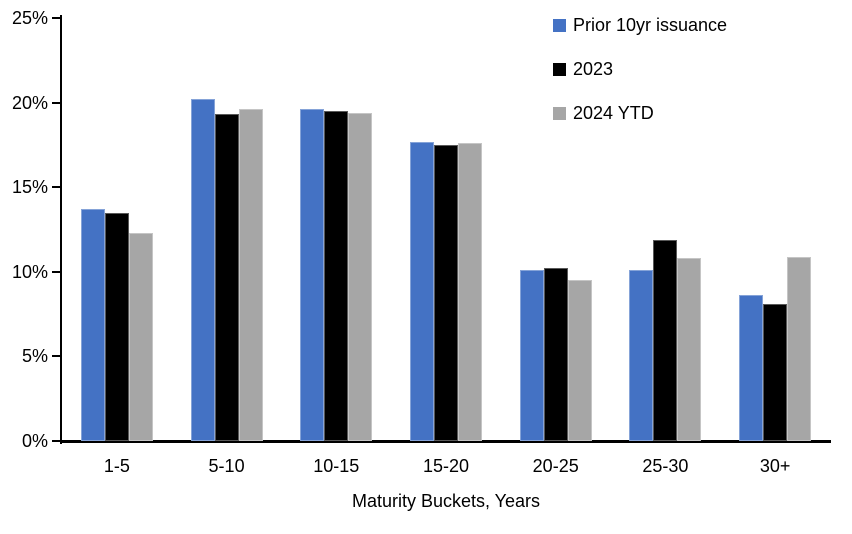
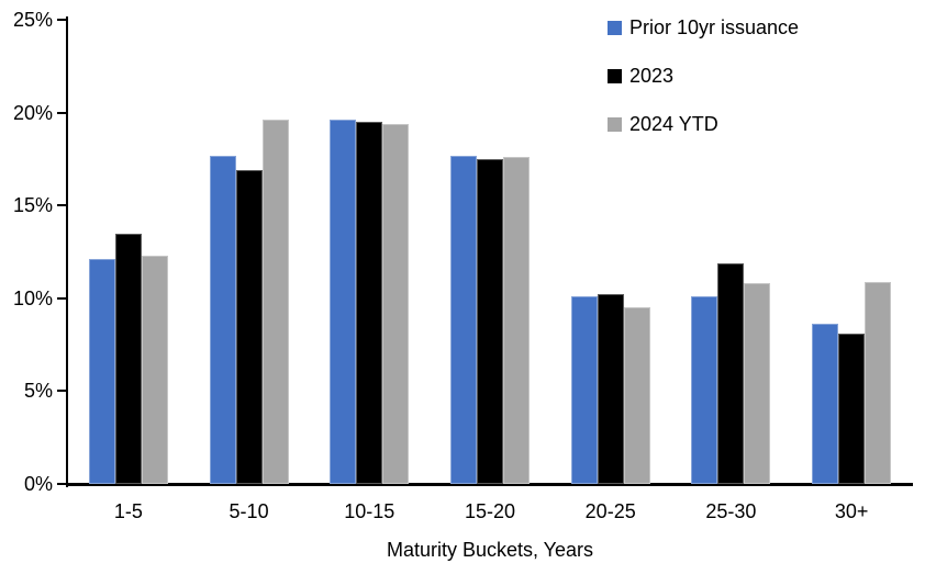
Prior 10yr issuance/1-5: 13.7% -> 12.1%
Prior 10yr issuance/5-10: 20.2% -> 17.7%
2023/5-10: 19.3% -> 16.9%
